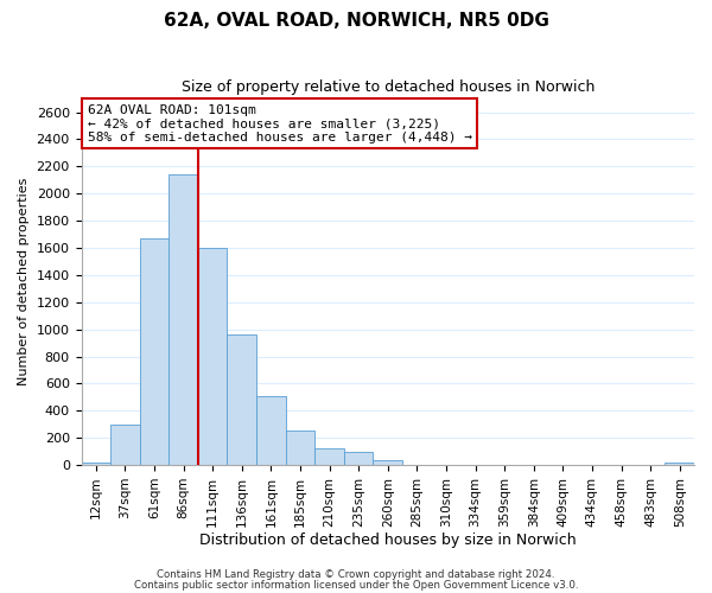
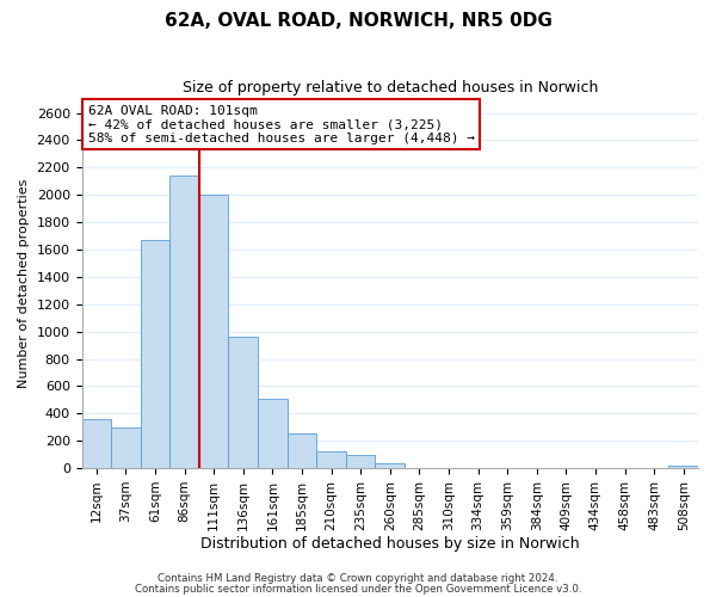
12sqm: 20 -> 360
111sqm: 1600 -> 2000
